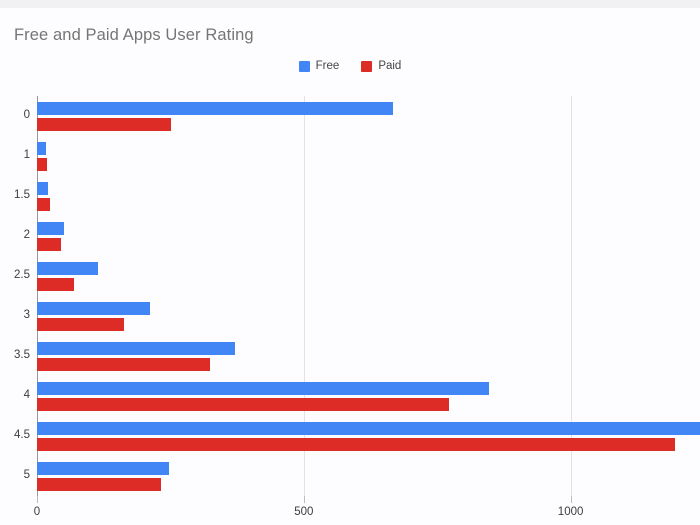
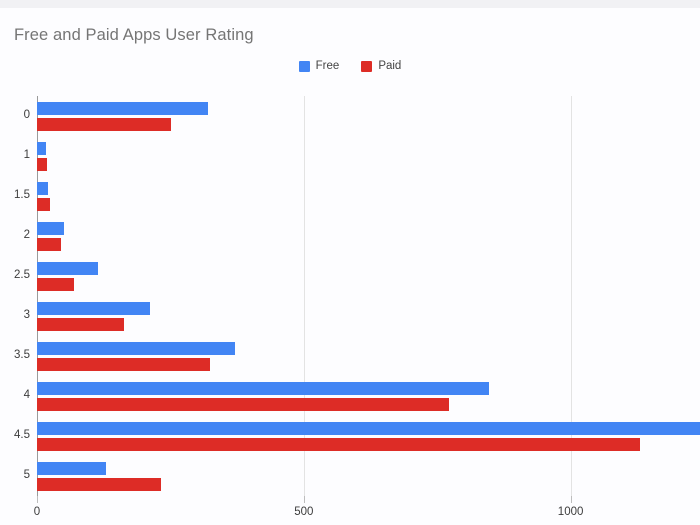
Free/0: 670 -> 320
Paid/4.5: 1200 -> 1130
Free/5: 250 -> 130
